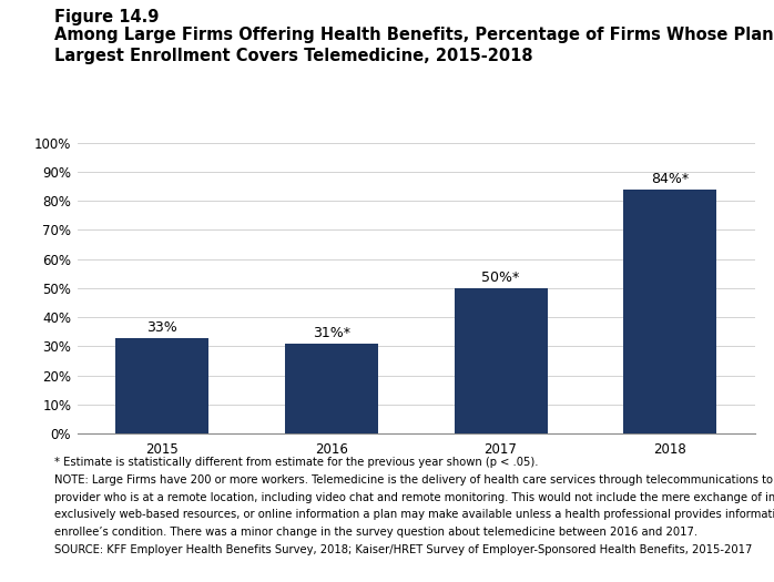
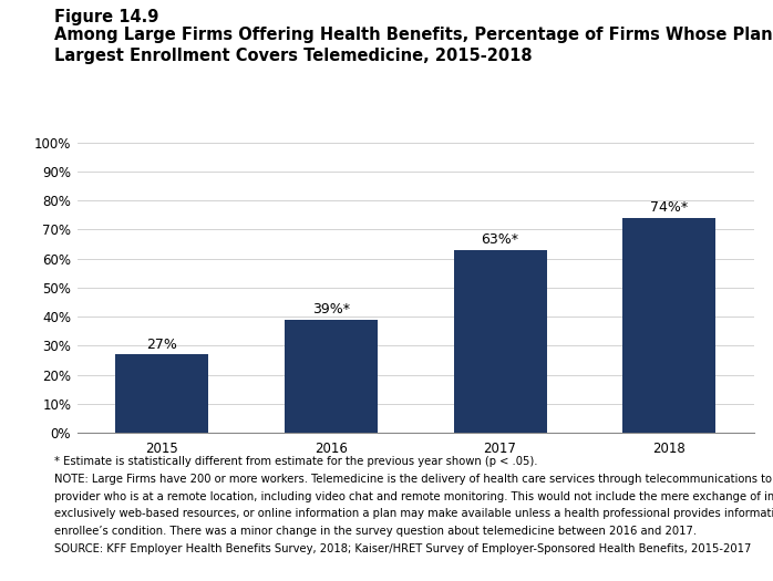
2015: 33% -> 27%
2016: 31%* -> 39%*
2017: 50%* -> 63%*
2018: 84%* -> 74%*
